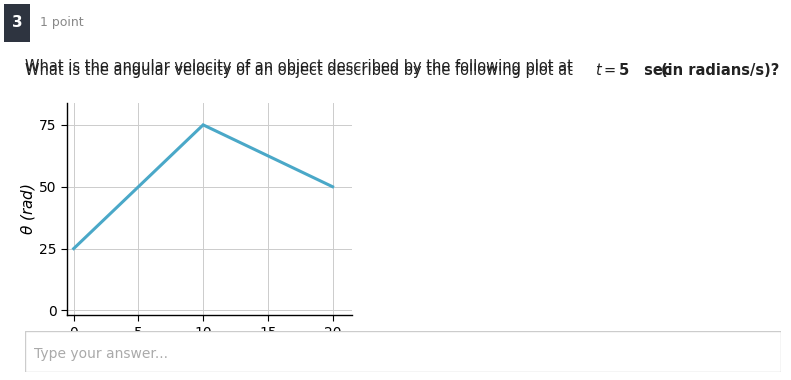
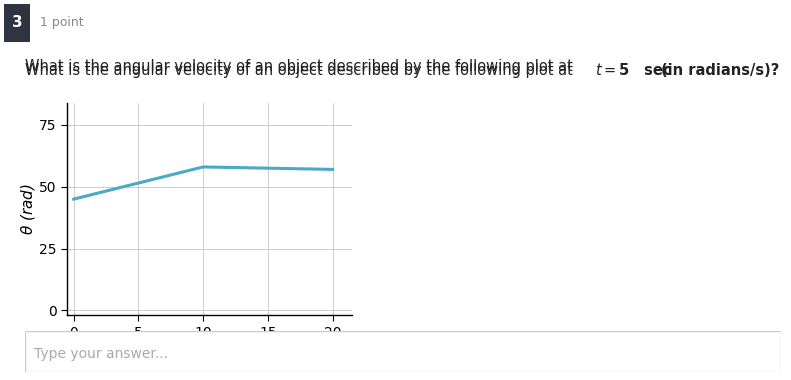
0: 25 -> 45
10: 75 -> 58
20: 50 -> 57
